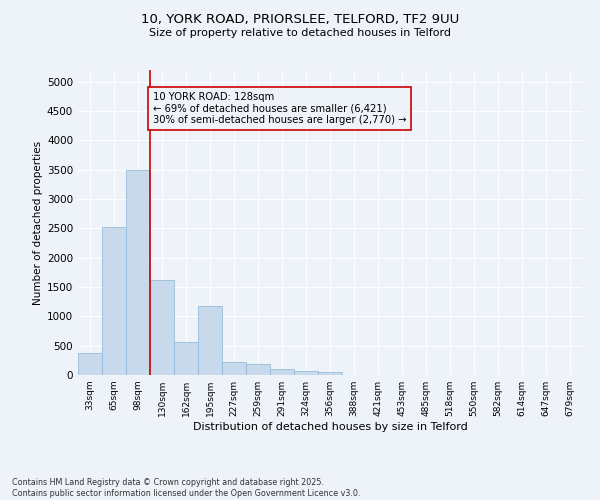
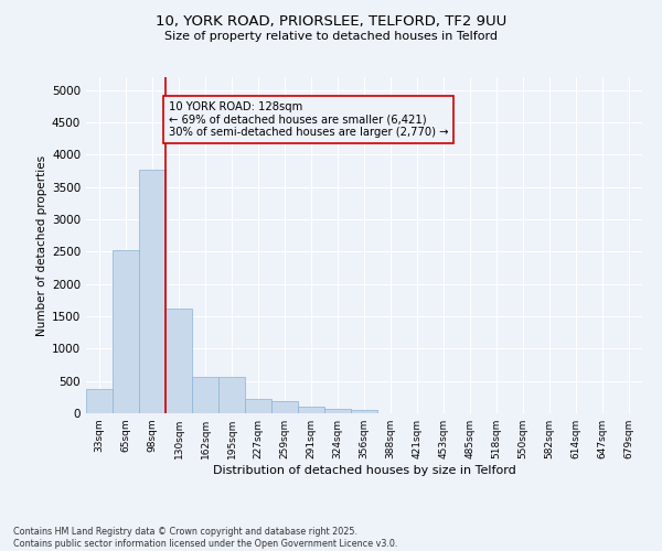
98sqm: 3500 -> 3770
195sqm: 1180 -> 560
